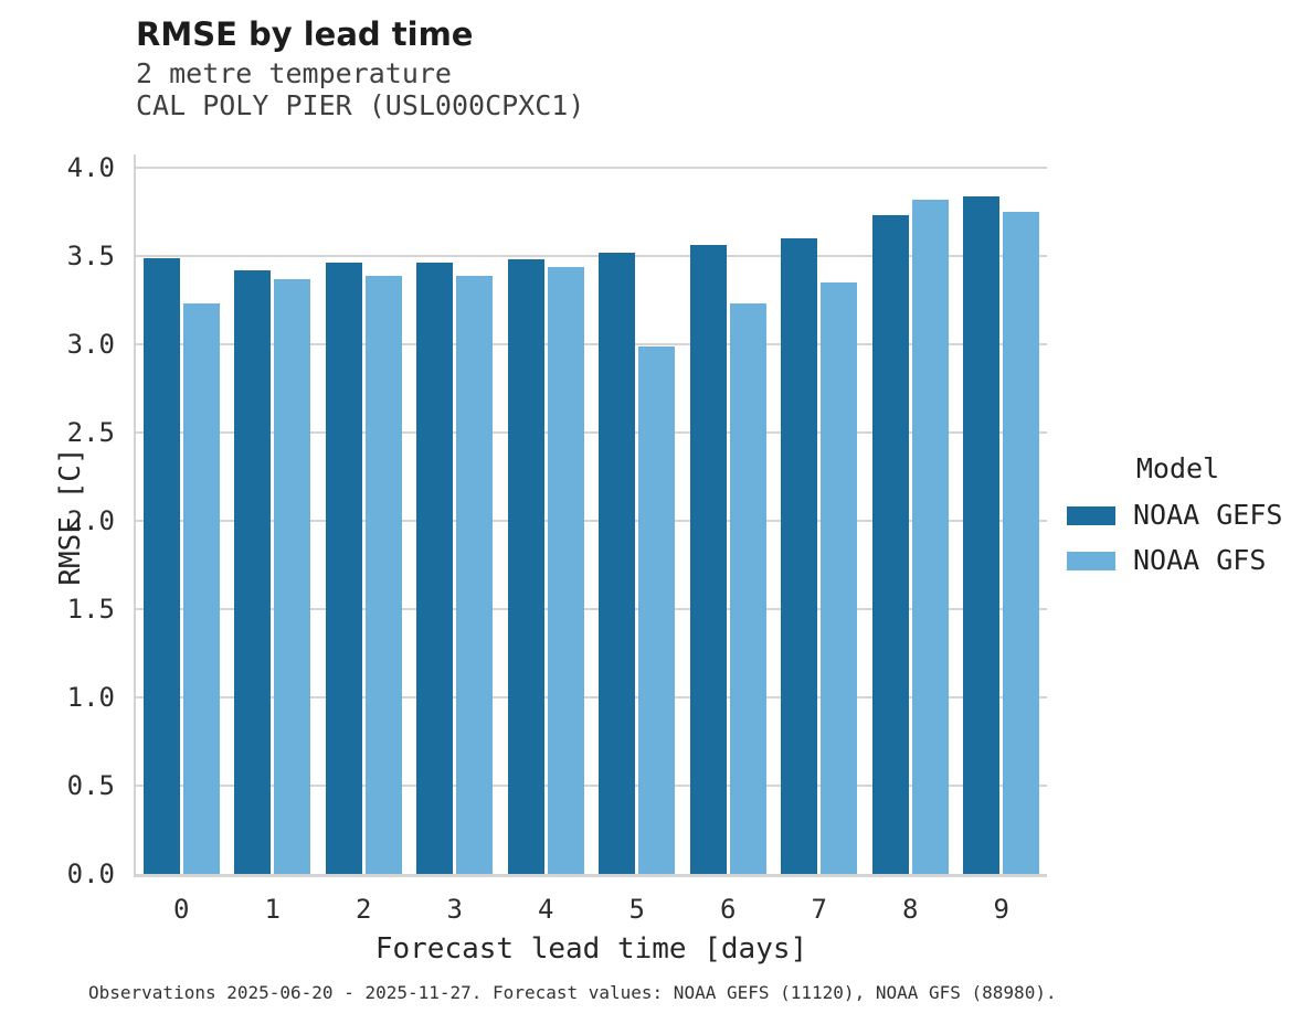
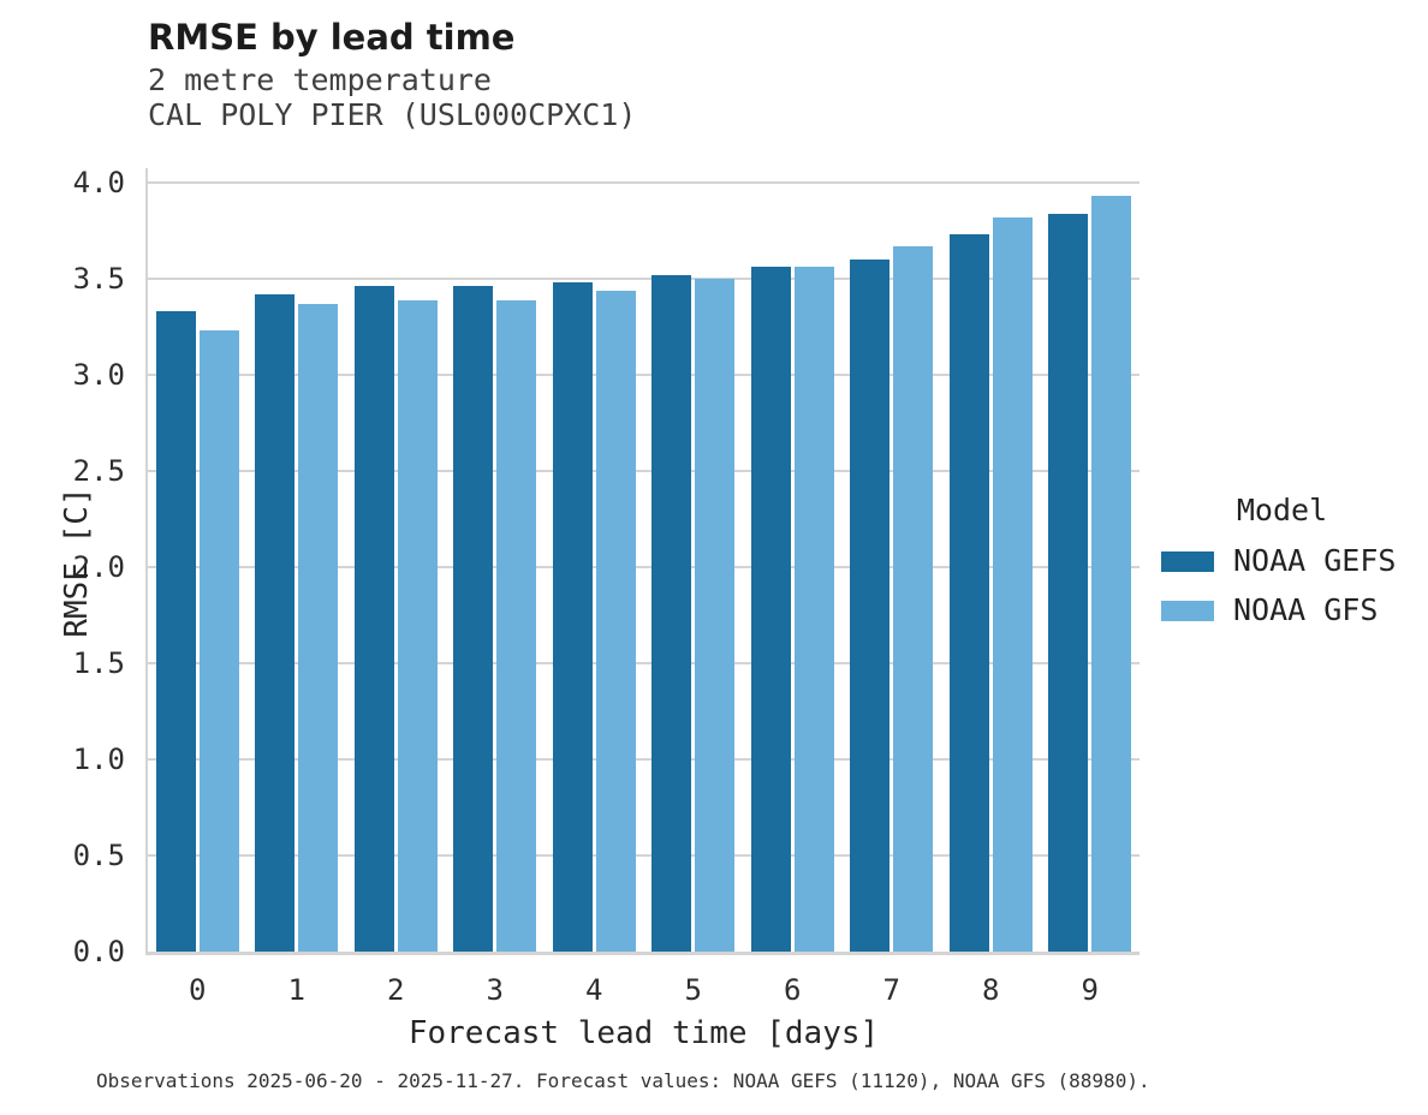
NOAA GEFS/0: 3.49 -> 3.33
NOAA GFS/5: 2.99 -> 3.50
NOAA GFS/6: 3.23 -> 3.56
NOAA GFS/7: 3.35 -> 3.67
NOAA GFS/9: 3.75 -> 3.93
